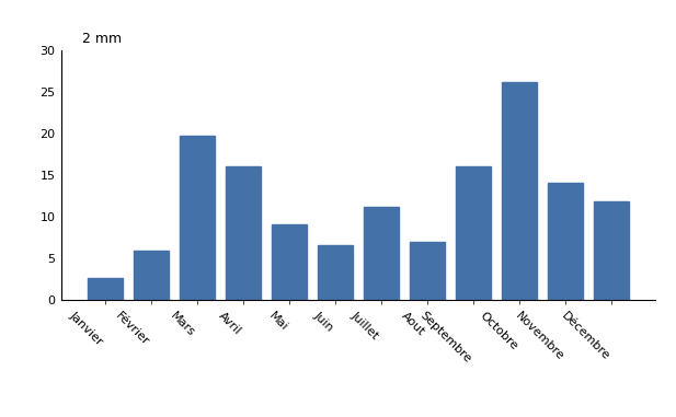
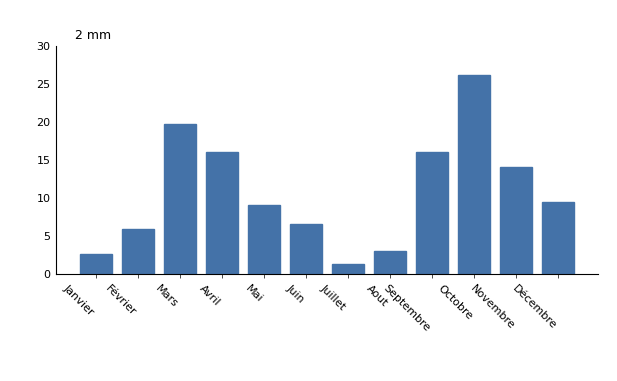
Juillet: 11.2 -> 1.3
Aout: 7.0 -> 3.0
Décembre: 11.8 -> 9.5
